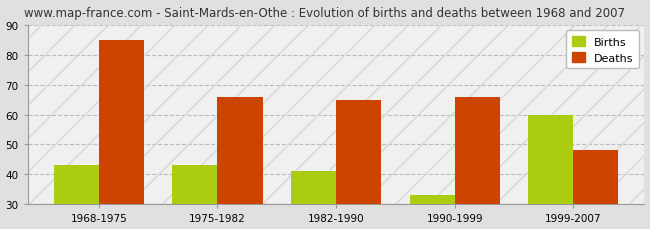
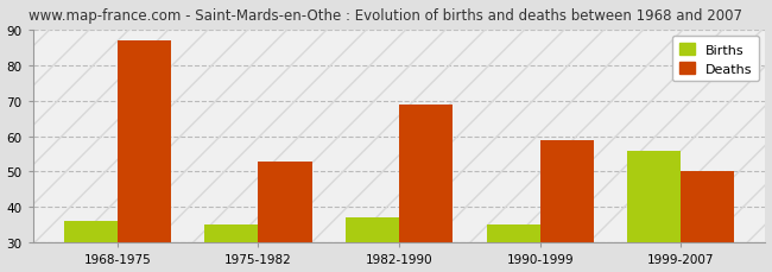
Births/1968-1975: 43 -> 36
Deaths/1968-1975: 85 -> 87
Births/1975-1982: 43 -> 35
Deaths/1975-1982: 66 -> 53
Births/1982-1990: 41 -> 37
Deaths/1982-1990: 65 -> 69
Births/1990-1999: 33 -> 35
Deaths/1990-1999: 66 -> 59
Births/1999-2007: 60 -> 56
Deaths/1999-2007: 48 -> 50
